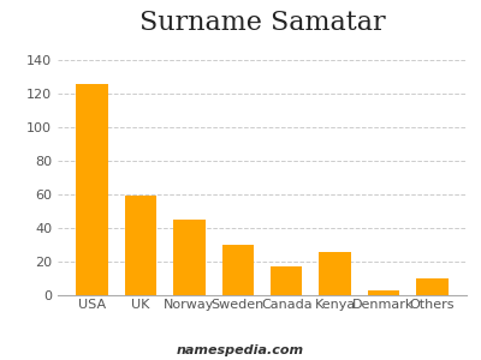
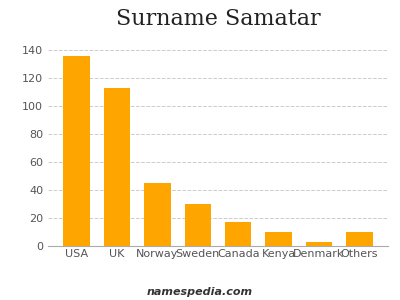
USA: 126 -> 136
UK: 59 -> 113
Kenya: 26 -> 10
